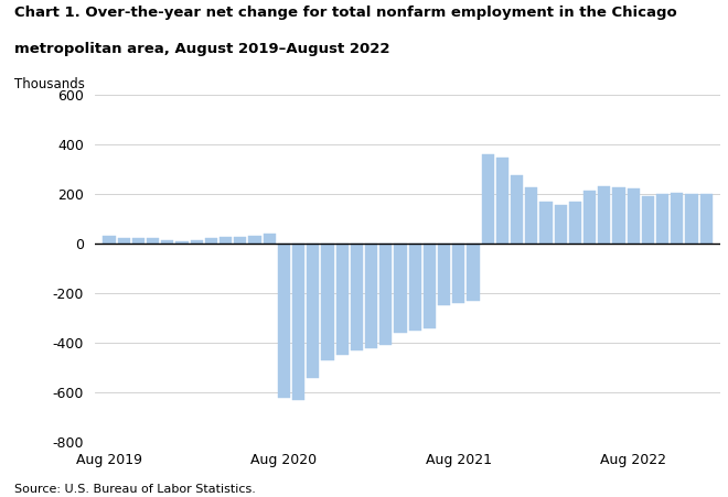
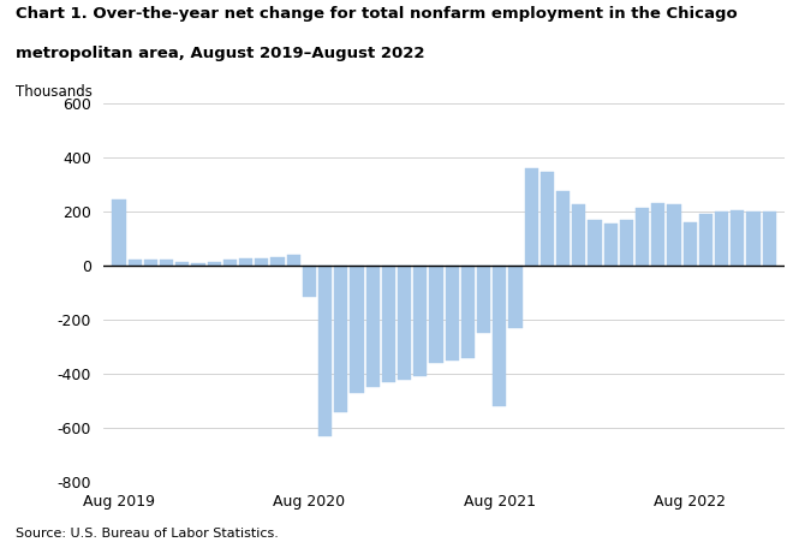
Aug 2019: 30 -> 245
Aug 2020: -620 -> -115
Aug 2021: -240 -> -520
Aug 2022: 220 -> 160
